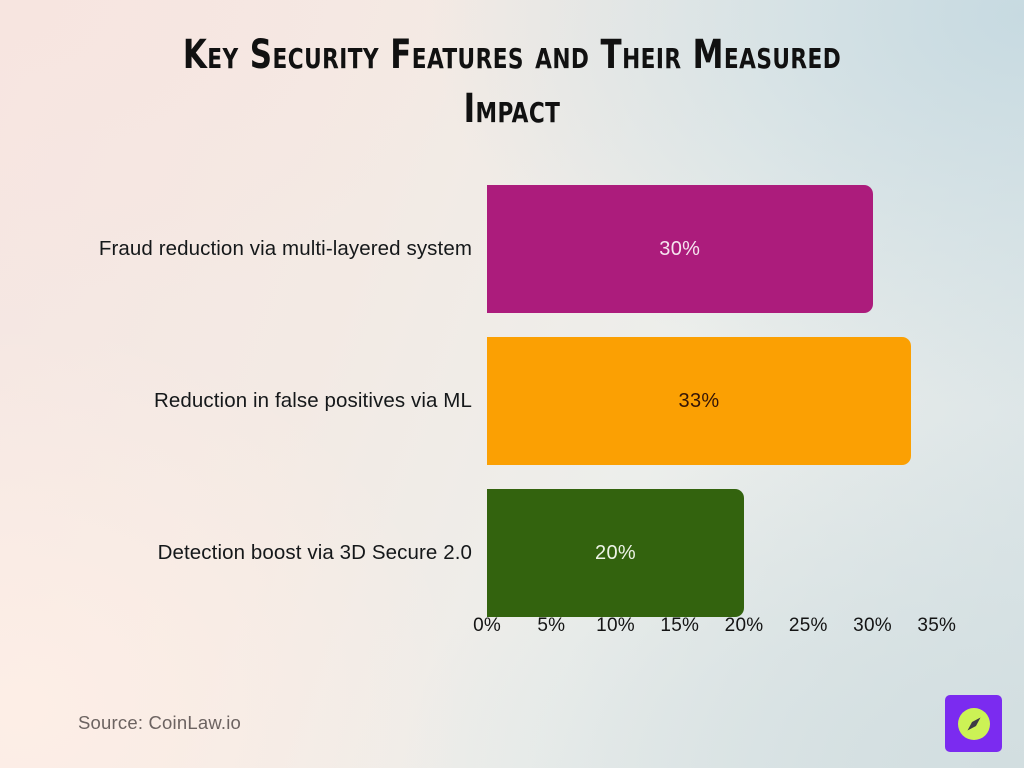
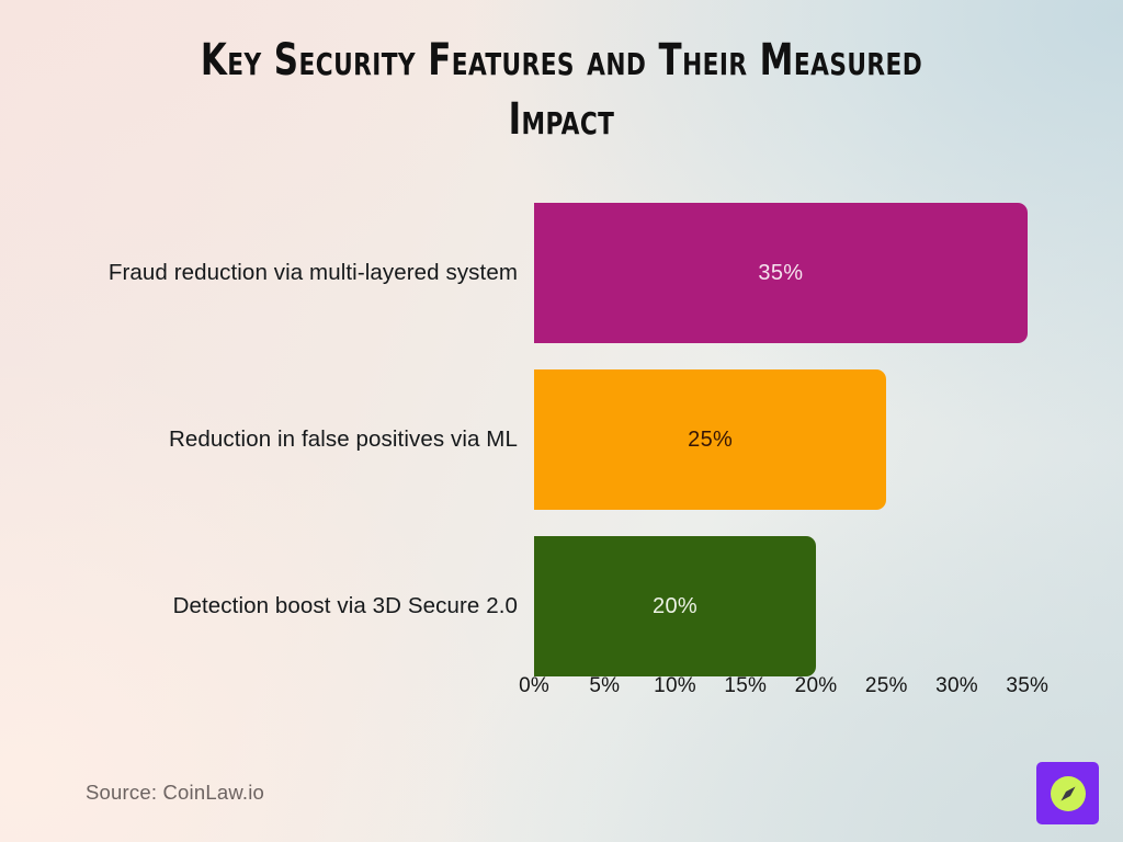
Fraud reduction via multi-layered system: 30% -> 35%
Reduction in false positives via ML: 33% -> 25%
